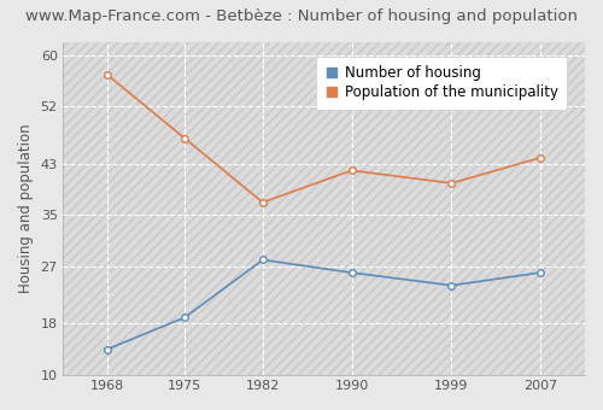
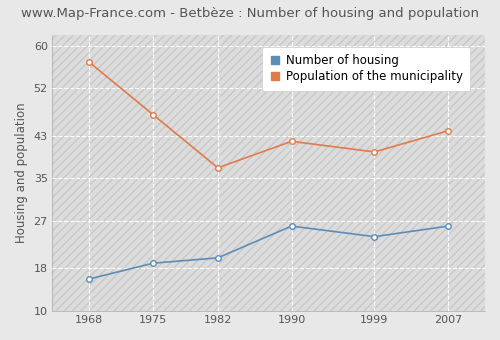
Number of housing/1968: 14 -> 16
Number of housing/1982: 28 -> 20
